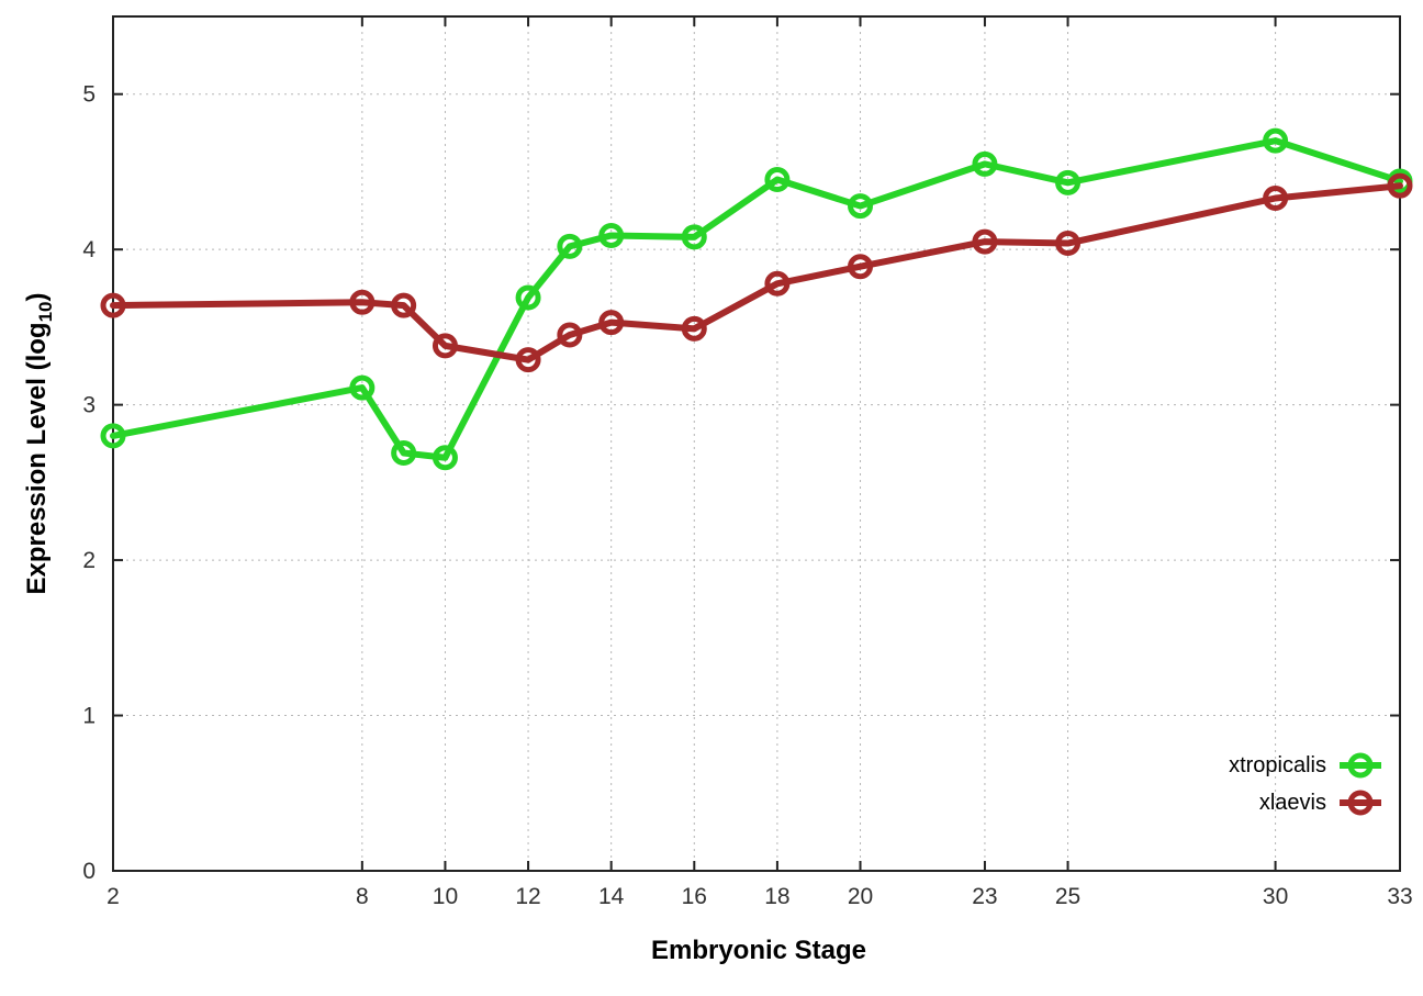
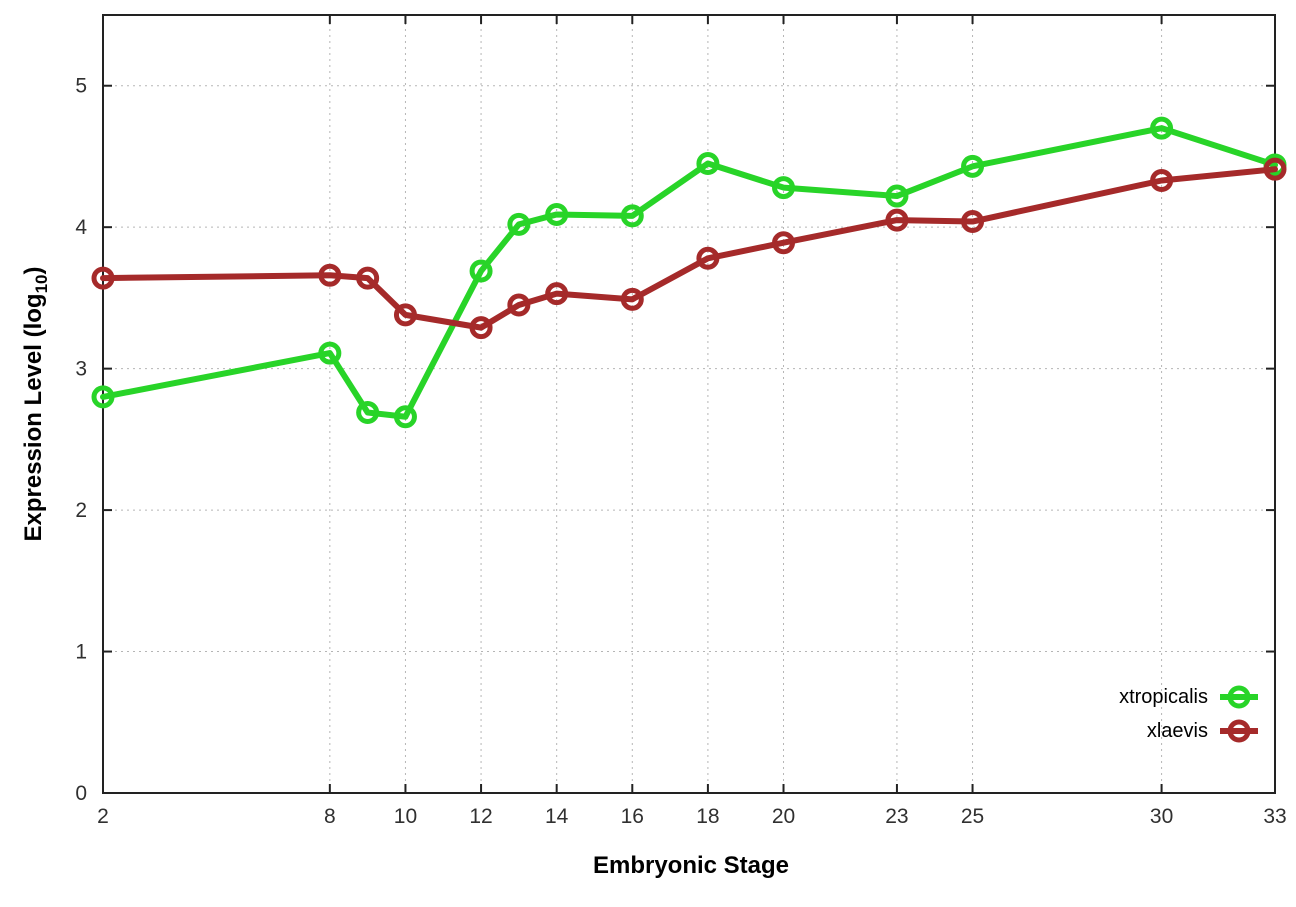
xtropicalis/23: 4.55 -> 4.22
